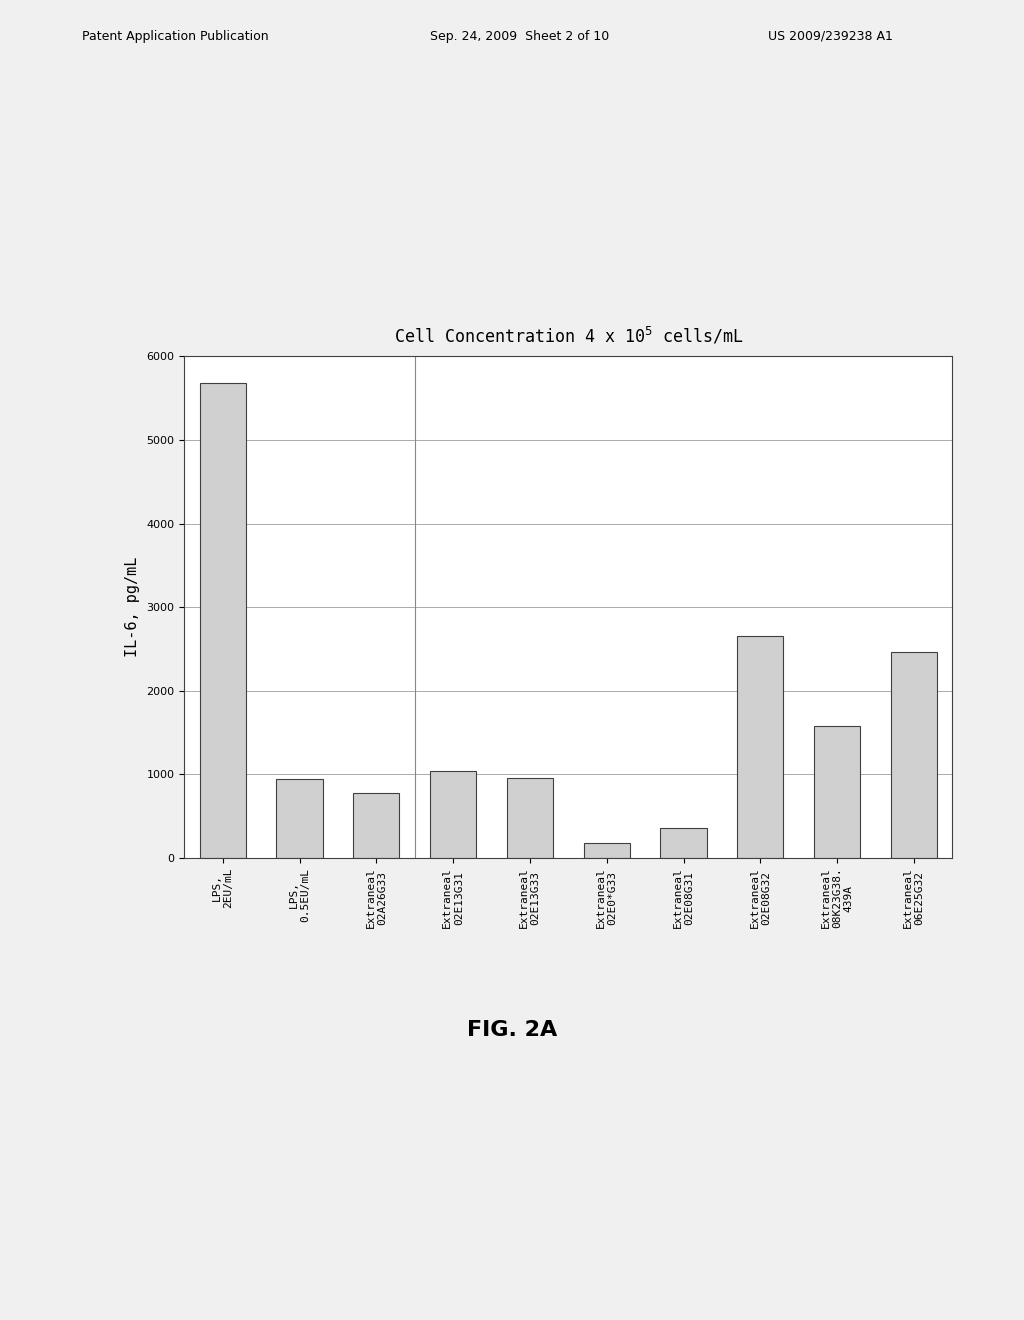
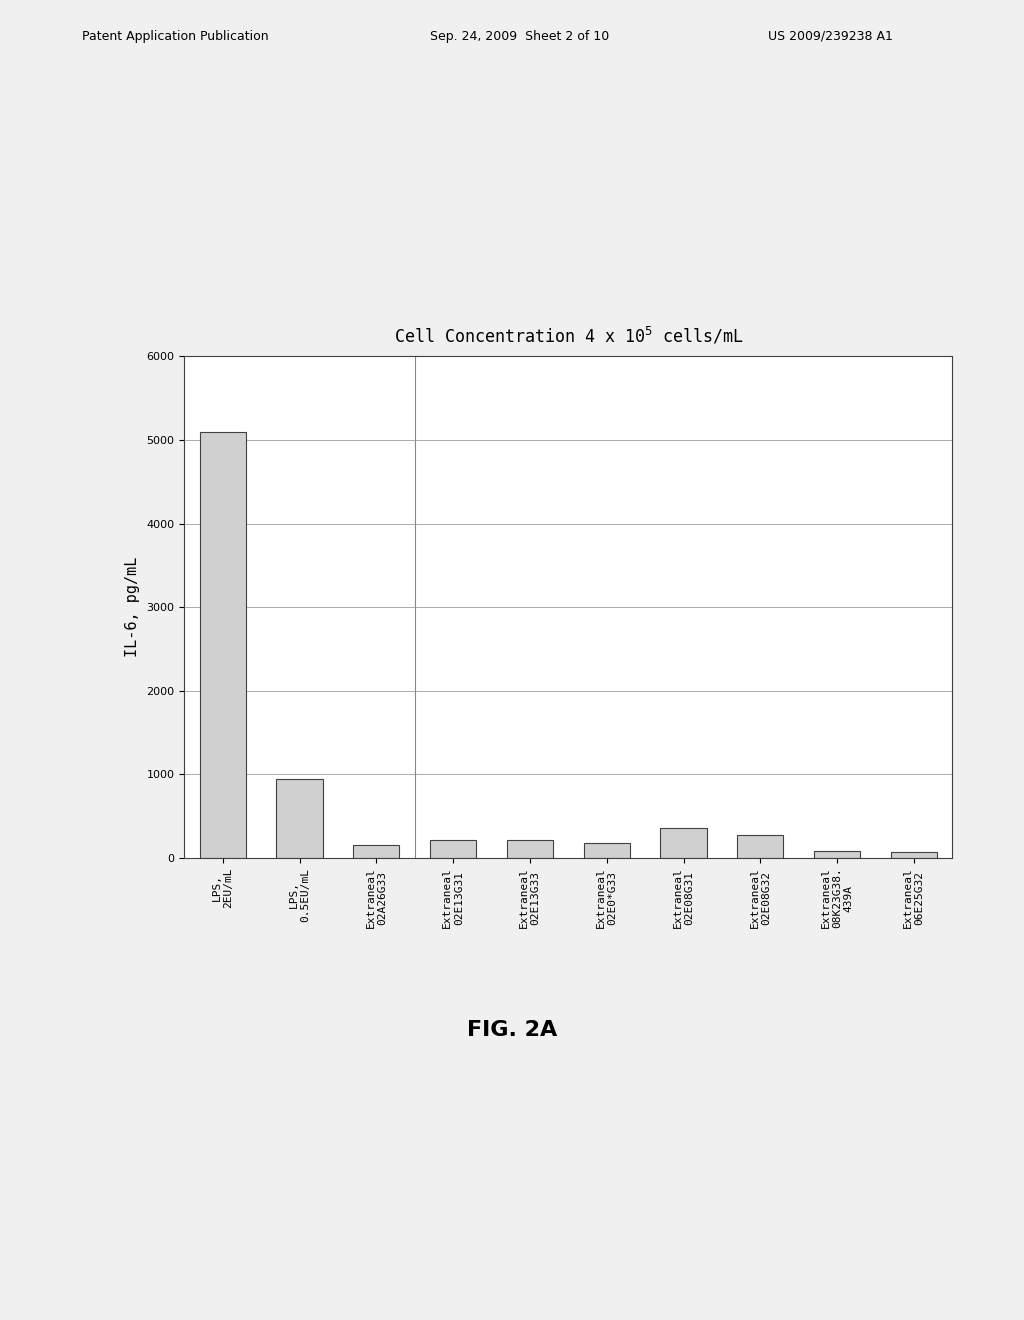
LPS, 2EU/mL: 5680 -> 5100
Extraneal 02A26G33: 780 -> 150
Extraneal 02E13G31: 1040 -> 220
Extraneal 02E13G33: 960 -> 220
Extraneal 02E08G32: 2660 -> 270
Extraneal 08K23G38. 439A: 1580 -> 80
Extraneal 06E25G32: 2460 -> 80
